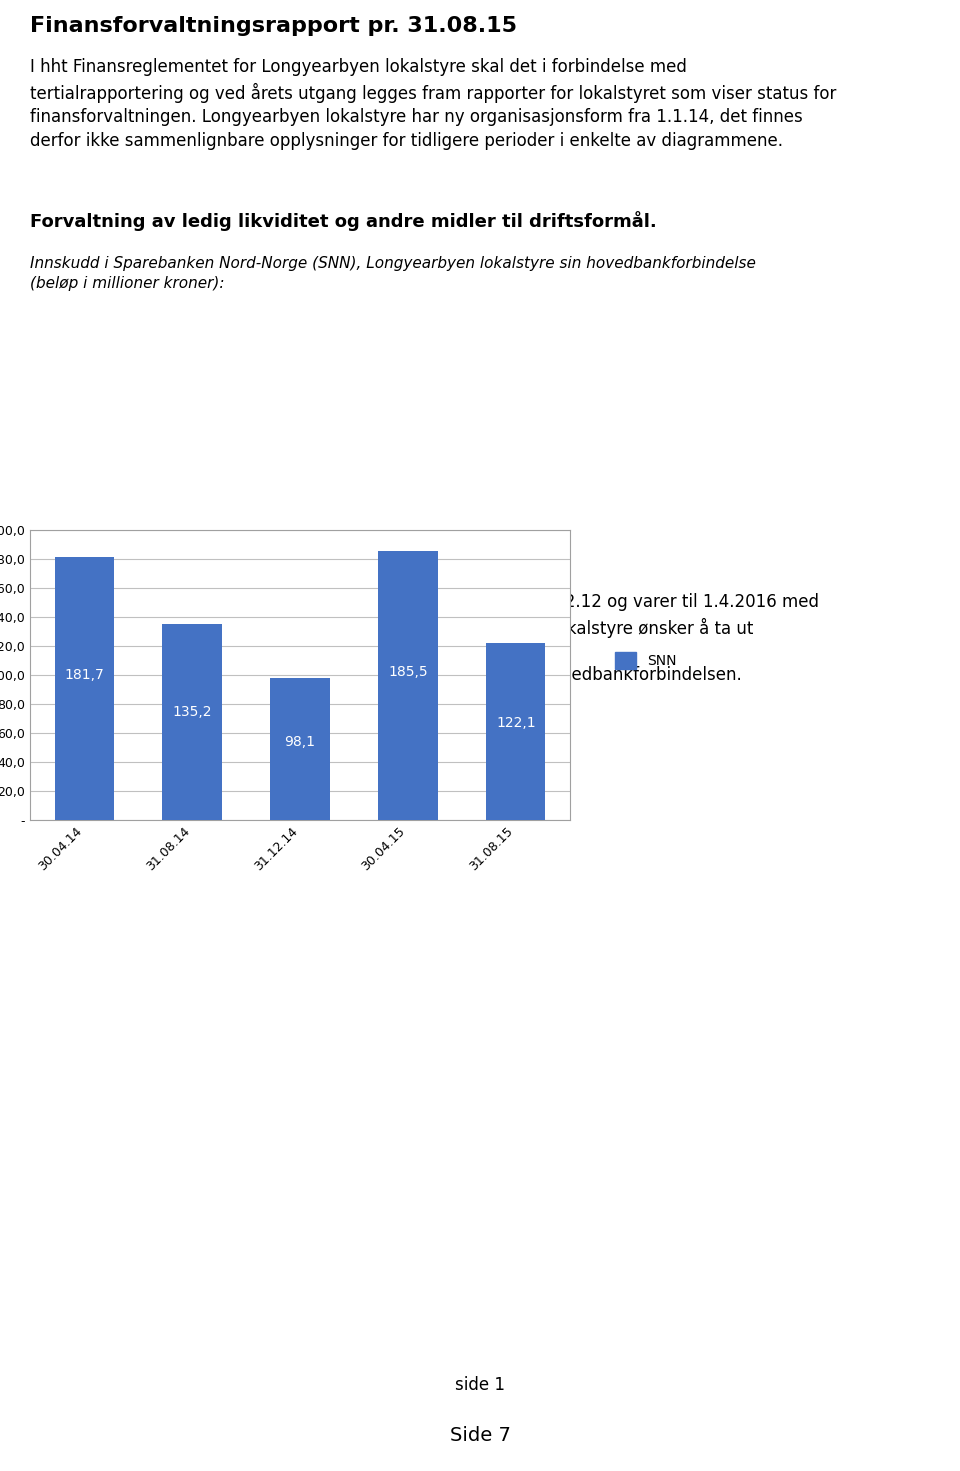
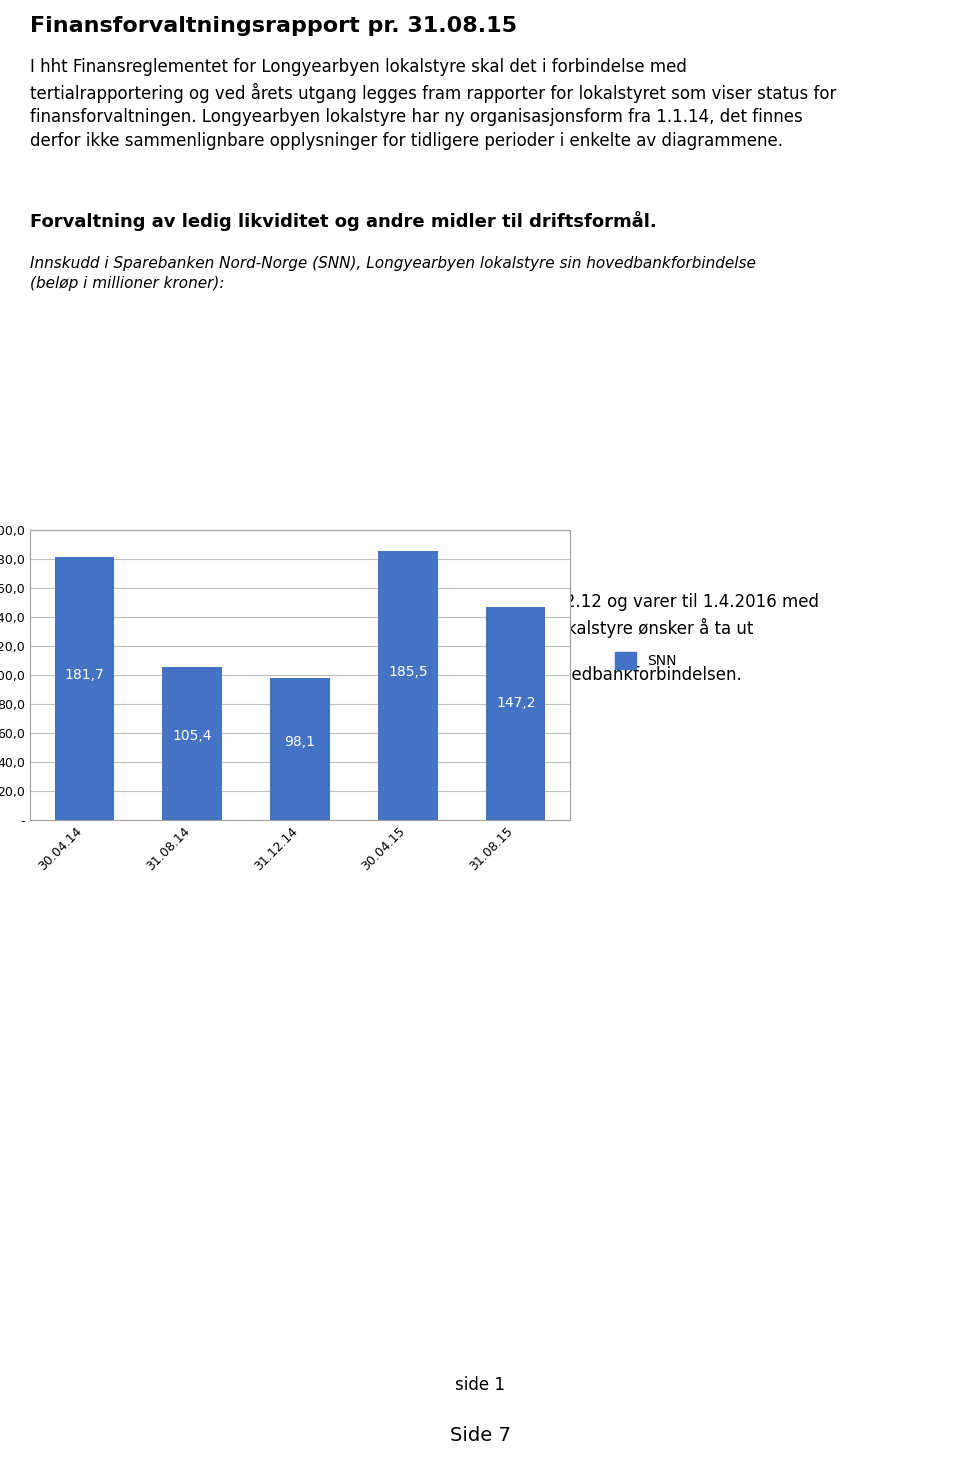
31.08.14: 135,2 -> 105,4
31.08.15: 122,1 -> 147,2
